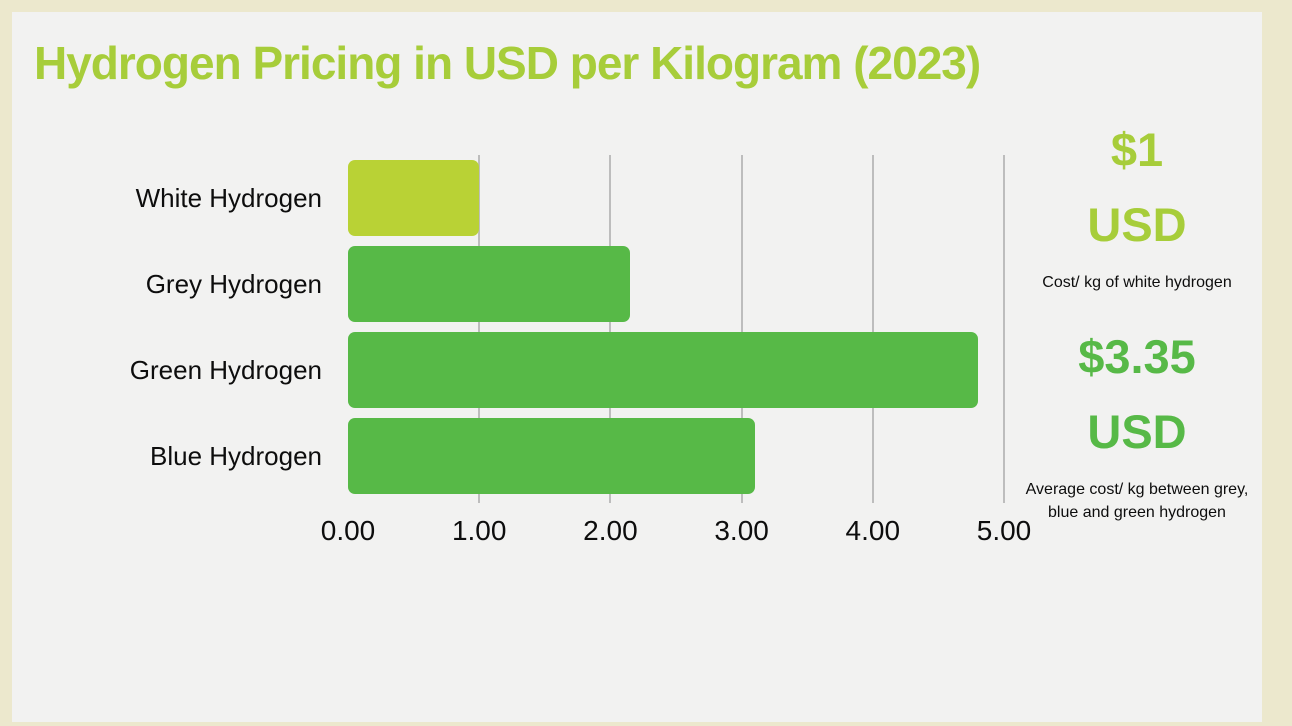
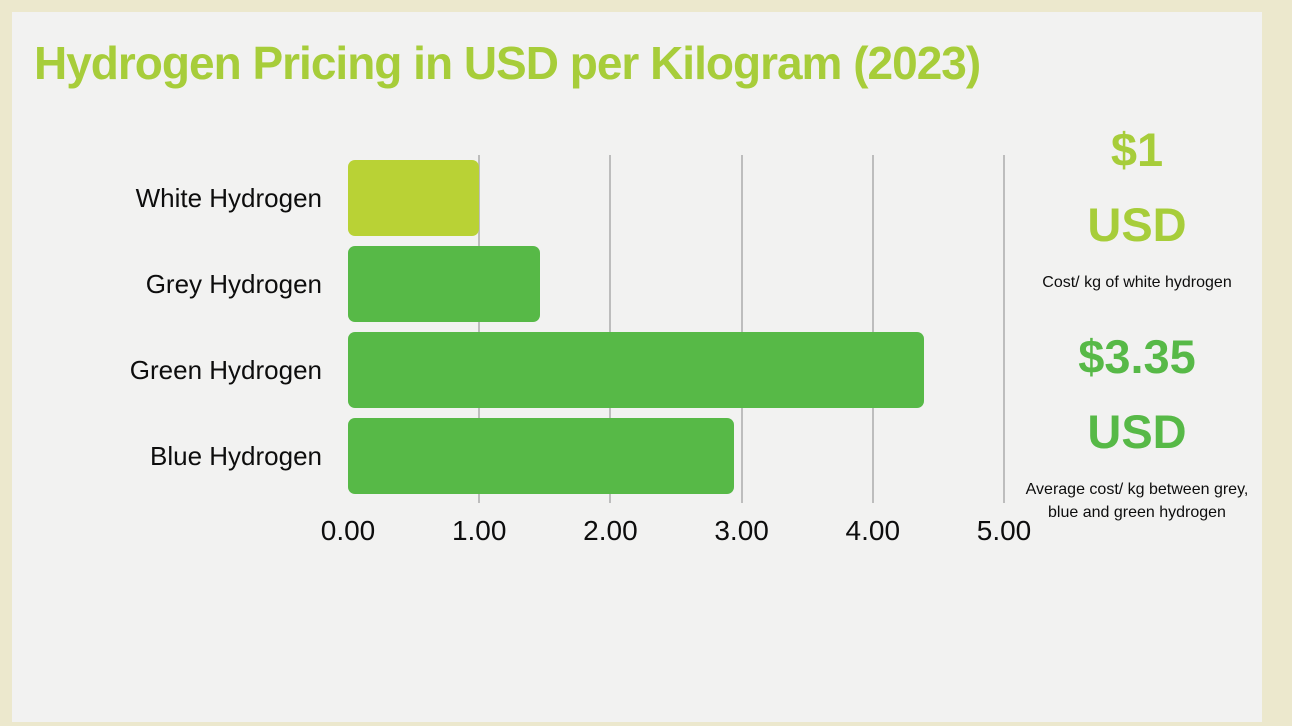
Grey Hydrogen: 2.15 -> 1.46
Green Hydrogen: 4.80 -> 4.39
Blue Hydrogen: 3.10 -> 2.94
